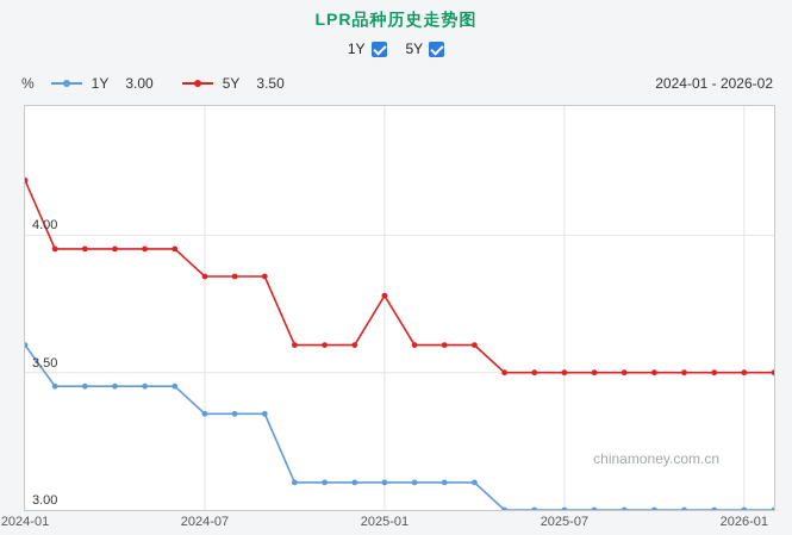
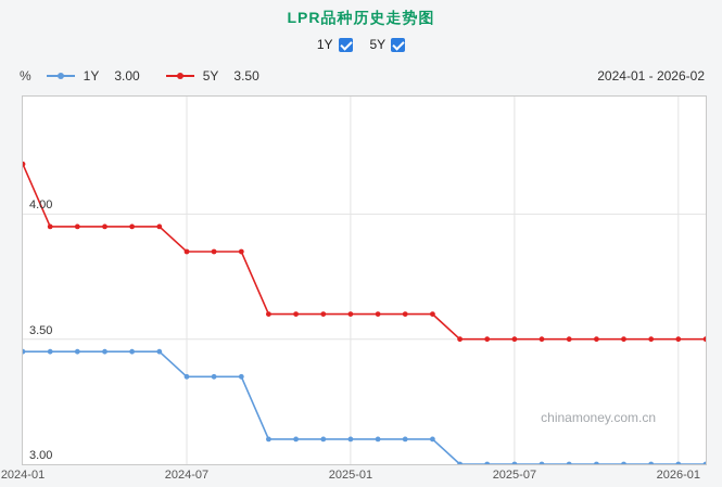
1Y/2024-01: 3.60 -> 3.45
5Y/2025-01: 3.78 -> 3.60
